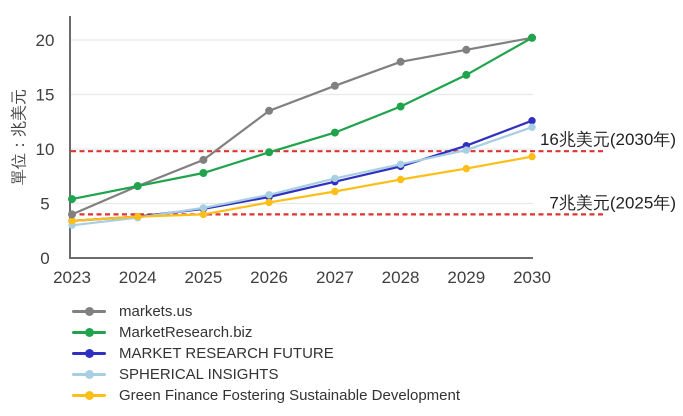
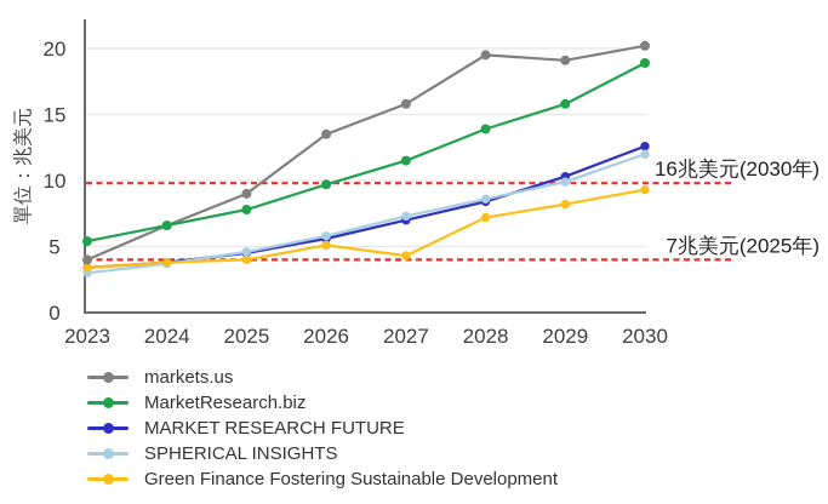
Green Finance Fostering Sustainable Development/2027: 6.1 -> 4.3
markets.us/2028: 18.0 -> 19.5
MarketResearch.biz/2029: 16.8 -> 15.8
MarketResearch.biz/2030: 20.2 -> 18.9
